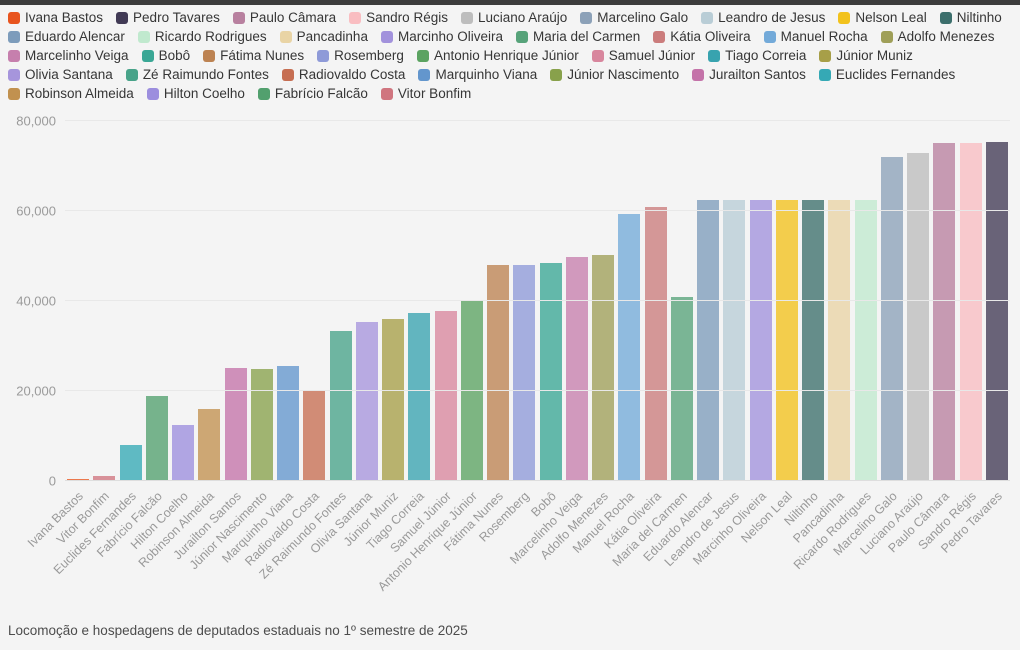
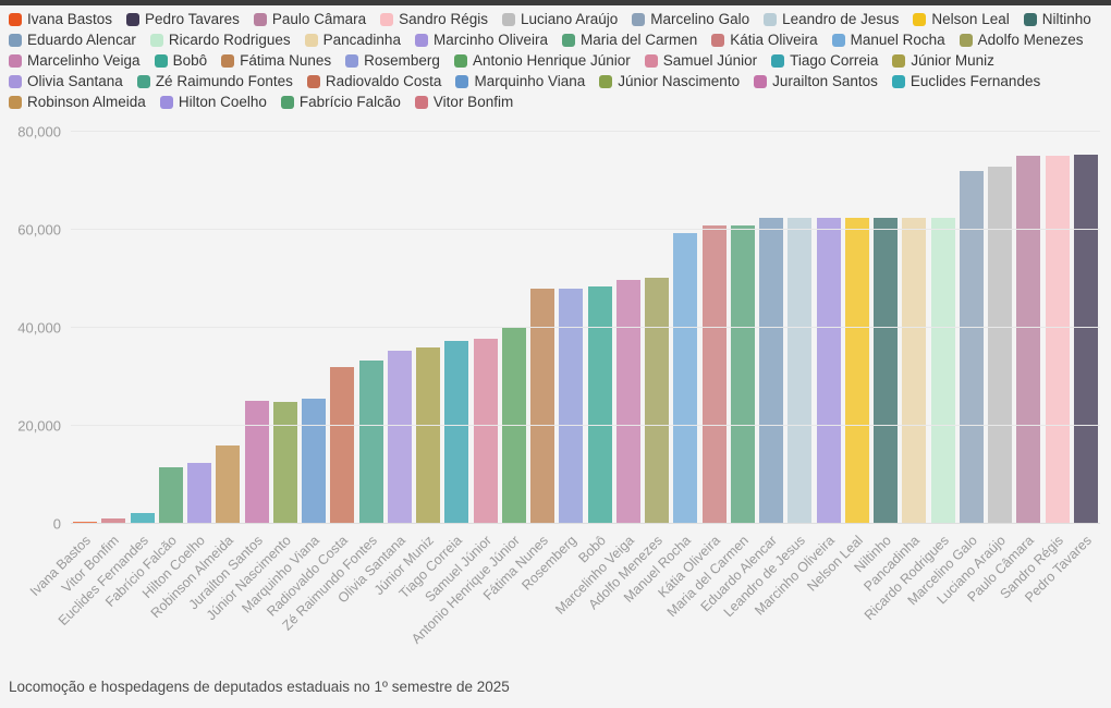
Euclides Fernandes: 8000 -> 2000
Fabrício Falcão: 19000 -> 12000
Radiovaldo Costa: 20000 -> 32000
Maria del Carmen: 41000 -> 61000
